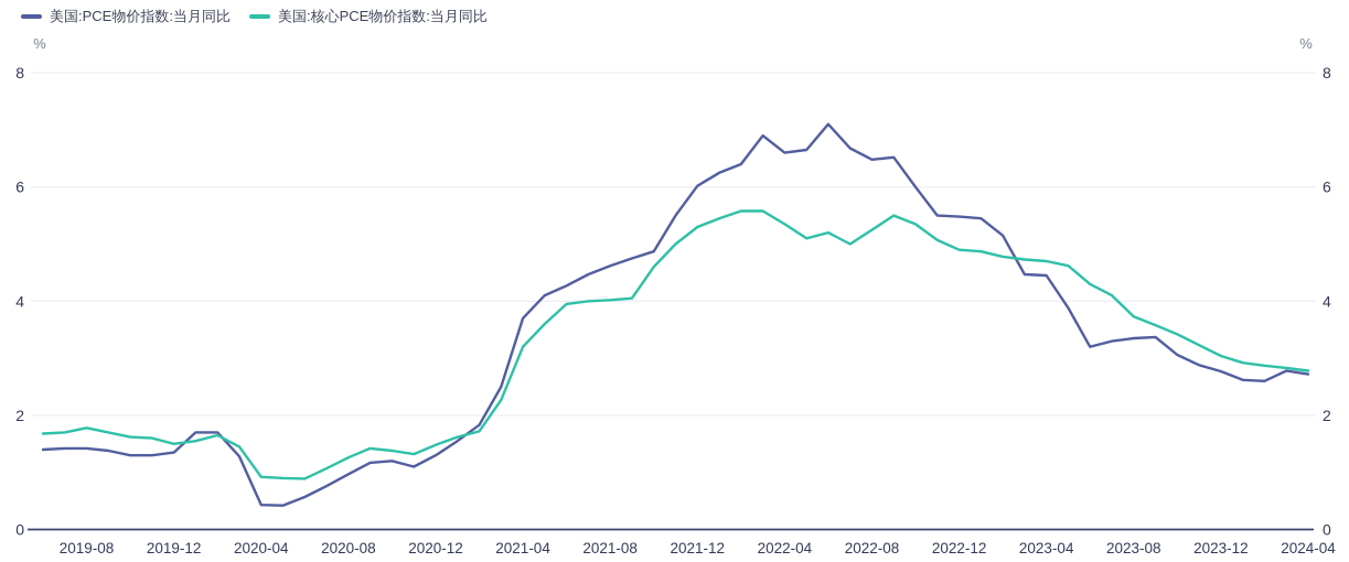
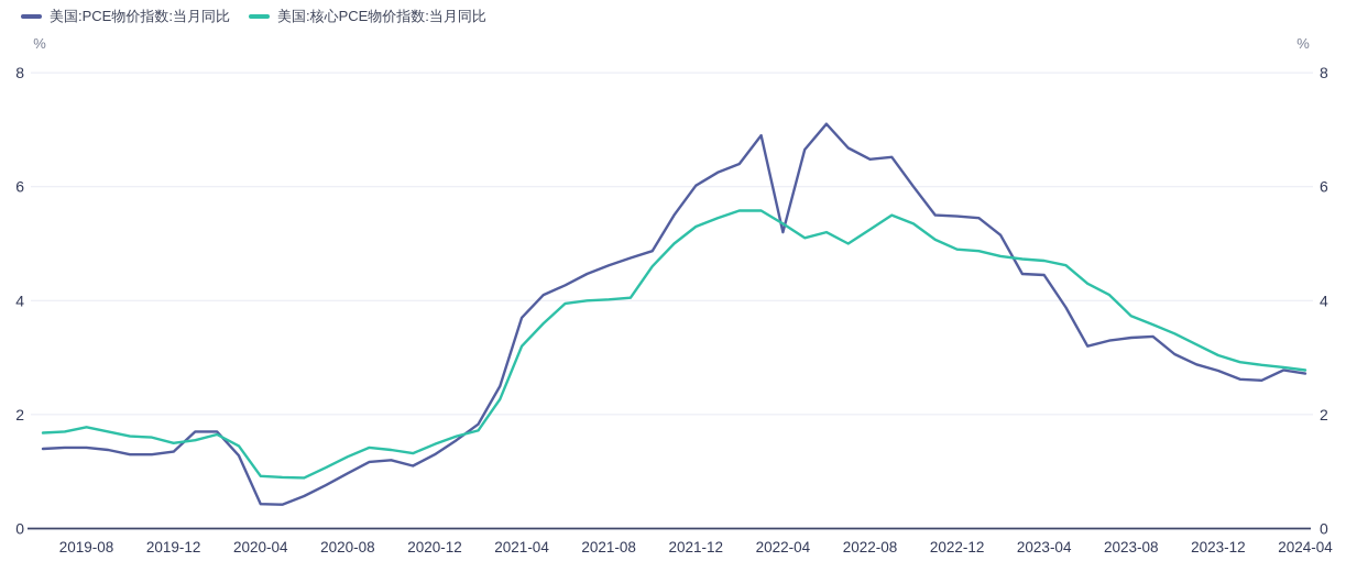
美国:PCE物价指数:当月同比/2022-04: 6.6 -> 5.2
